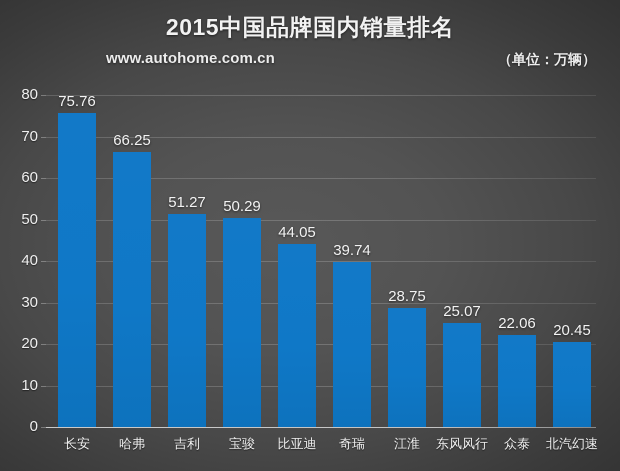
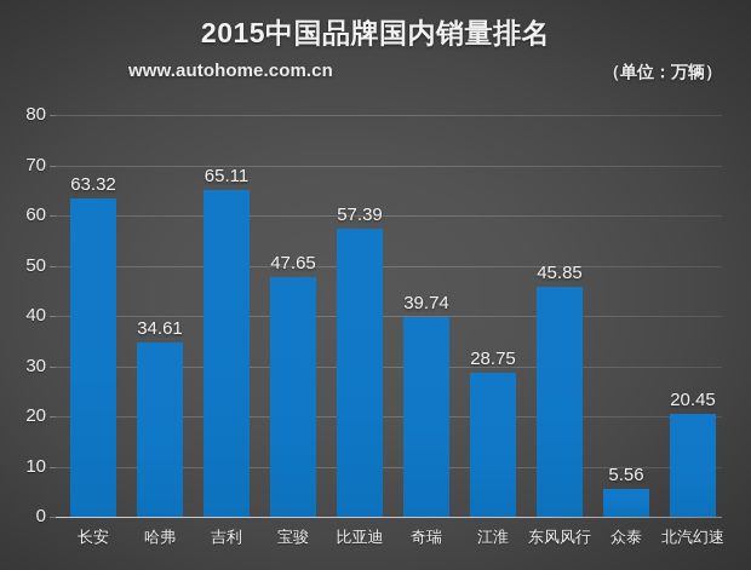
长安: 75.76 -> 63.32
哈弗: 66.25 -> 34.61
吉利: 51.27 -> 65.11
宝骏: 50.29 -> 47.65
比亚迪: 44.05 -> 57.39
东风风行: 25.07 -> 45.85
众泰: 22.06 -> 5.56
